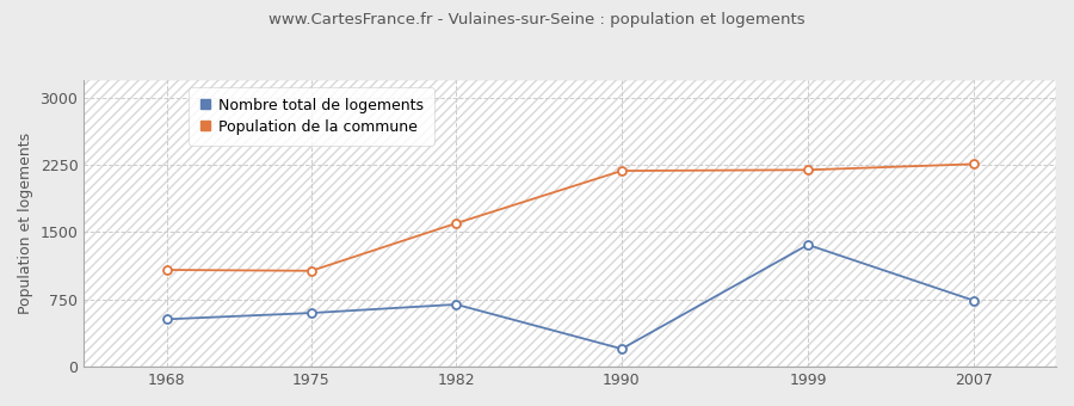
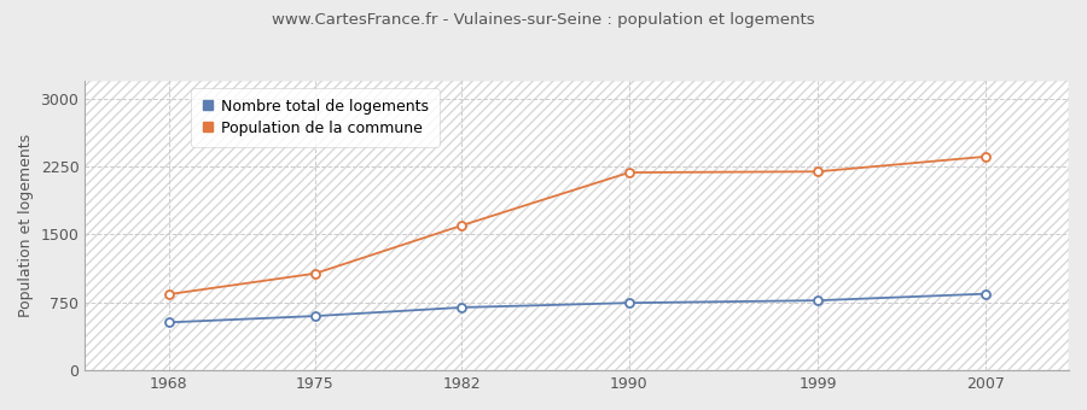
Population de la commune/1968: 1080 -> 840
Nombre total de logements/1990: 200 -> 740
Nombre total de logements/1999: 1360 -> 770
Nombre total de logements/2007: 740 -> 840
Population de la commune/2007: 2260 -> 2360
